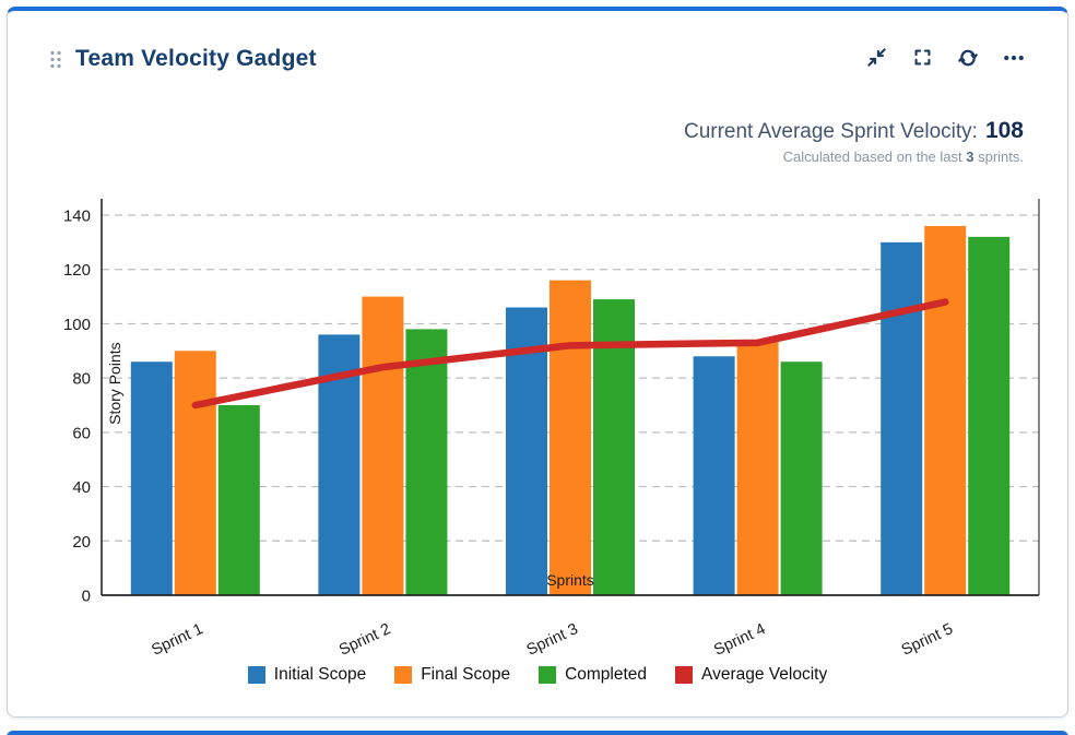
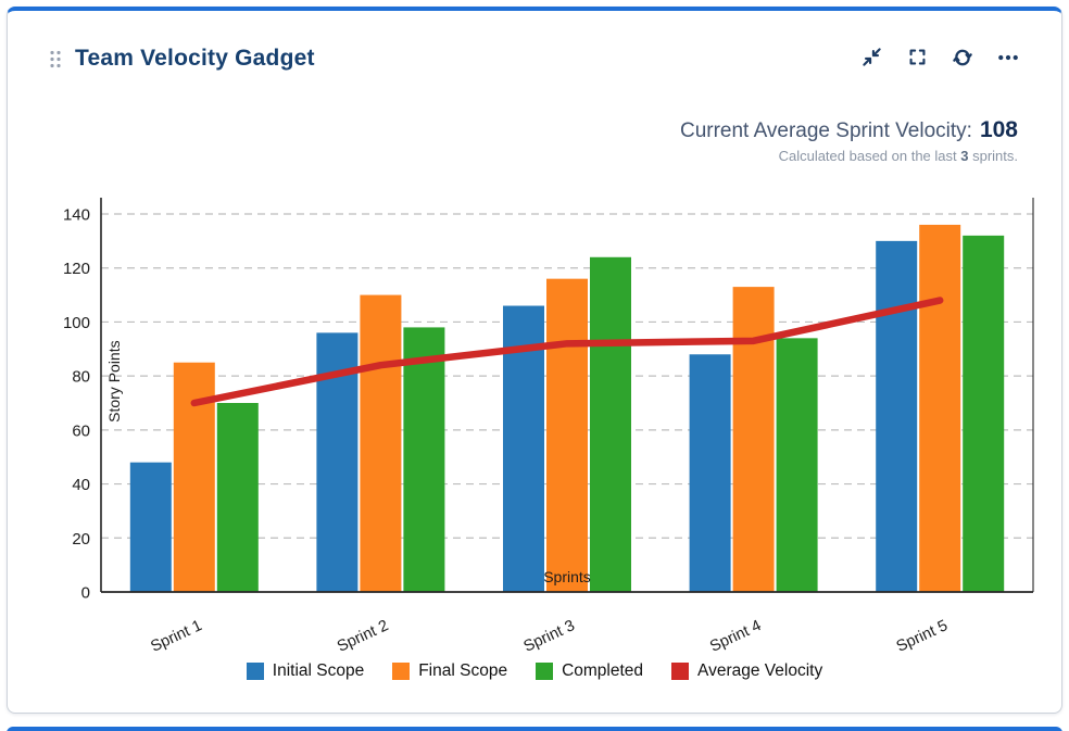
Initial Scope/Sprint 1: 86 -> 48
Final Scope/Sprint 1: 90 -> 85
Completed/Sprint 3: 109 -> 124
Final Scope/Sprint 4: 94 -> 113
Completed/Sprint 4: 86 -> 94
